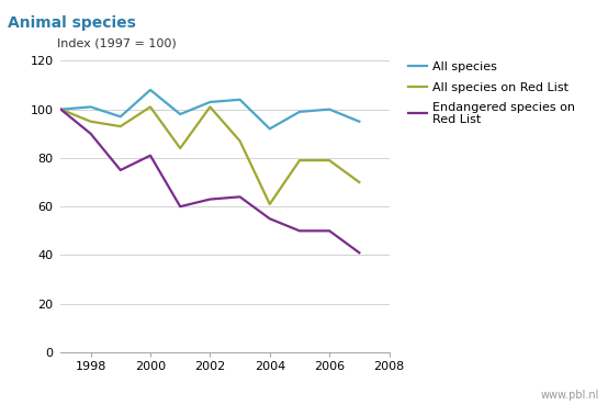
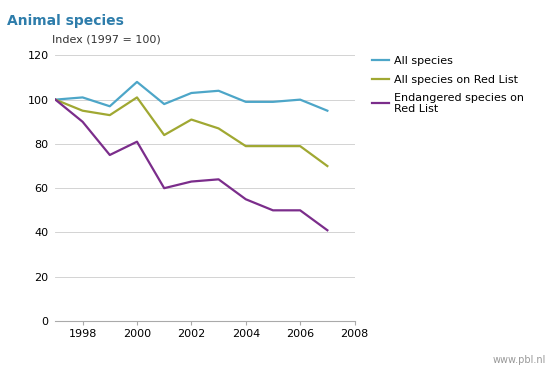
All species on Red List/2002: 101 -> 91
All species/2004: 92 -> 99
All species on Red List/2004: 61 -> 79
